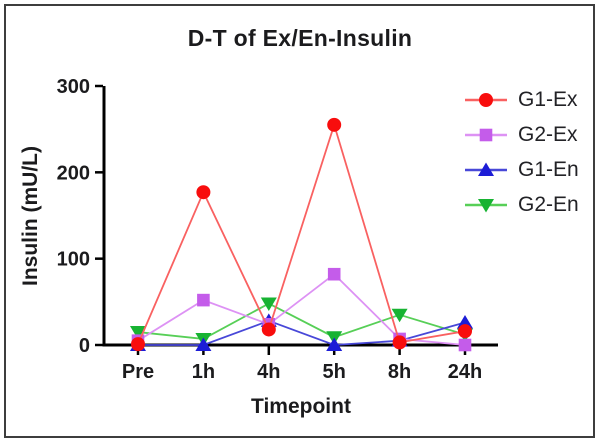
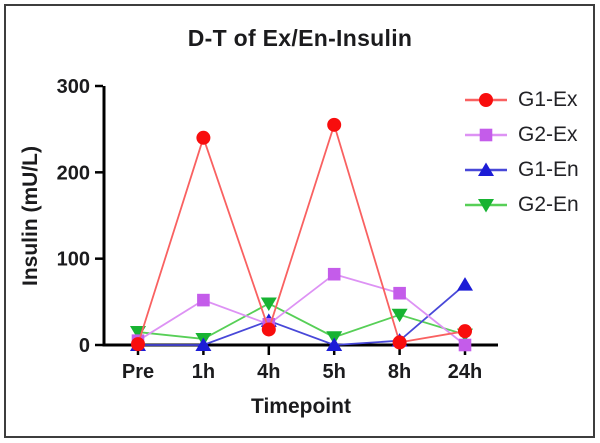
G1-Ex/1h: 180 -> 240
G2-Ex/8h: 10 -> 60
G1-En/24h: 30 -> 70
